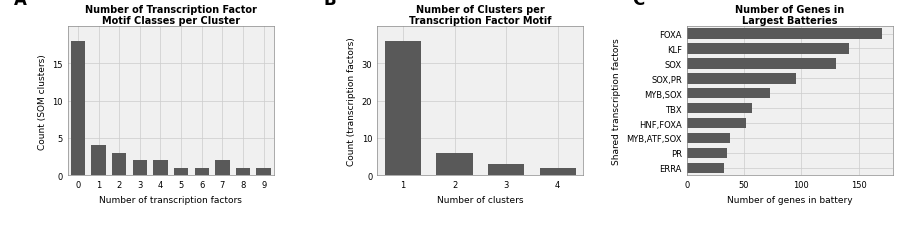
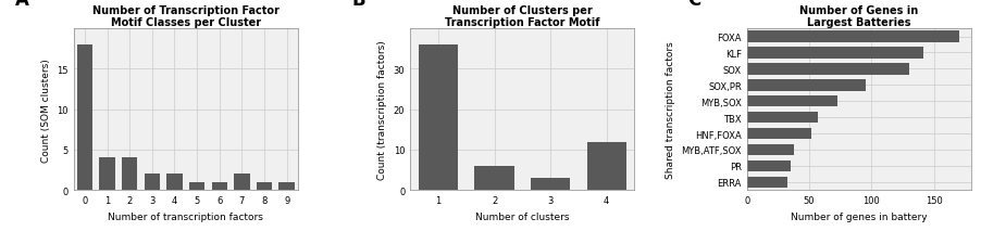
Number of Transcription Factor Motif Classes per Cluster/2: 3 -> 4
Number of Clusters per Transcription Factor Motif/4: 2 -> 12
